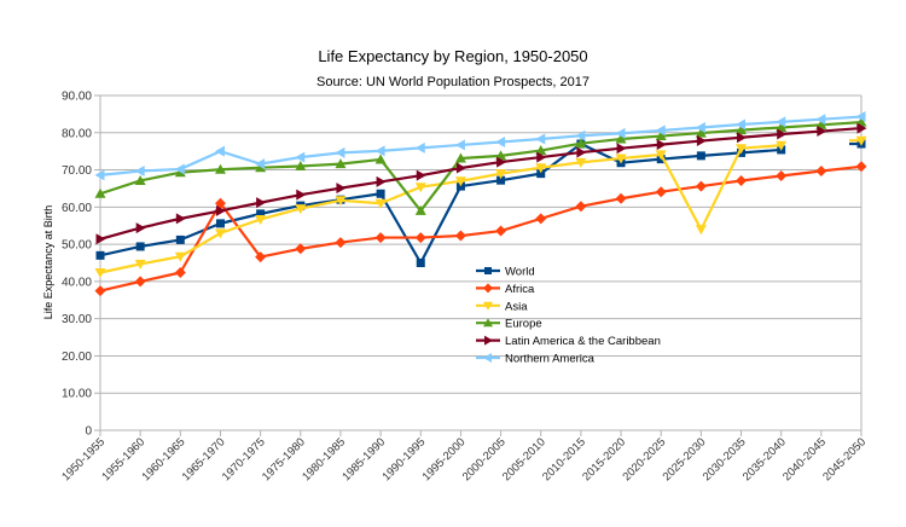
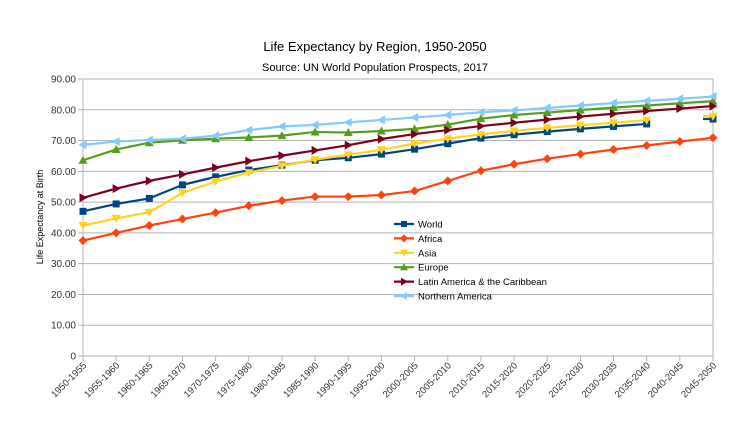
Africa/1965-1970: 61 -> 44
Northern America/1965-1970: 75 -> 71
Asia/1985-1990: 61 -> 64
World/1990-1995: 45 -> 64
Europe/1990-1995: 59 -> 73
World/2010-2015: 77 -> 71
Asia/2025-2030: 54 -> 75
